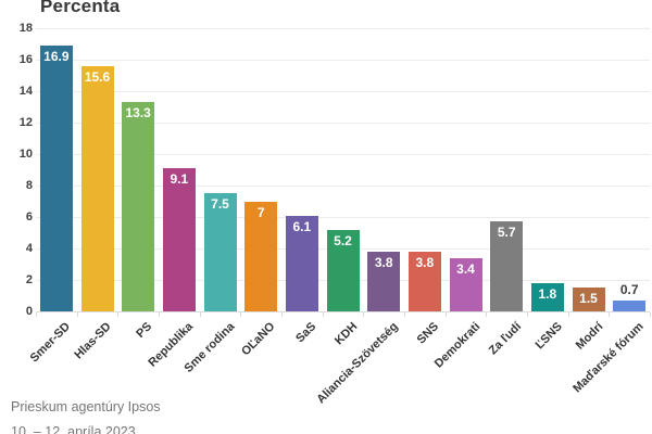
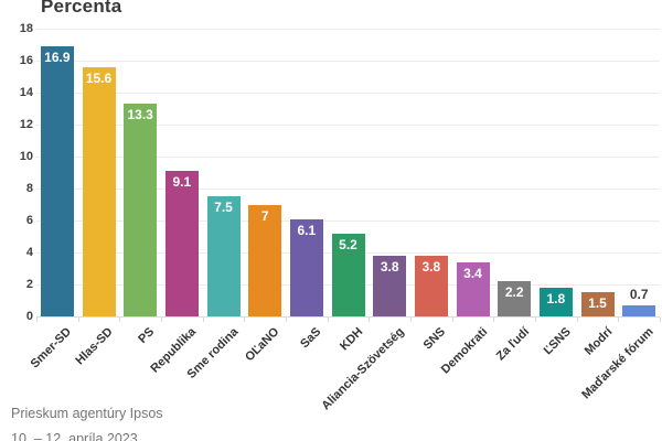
Za ľudí: 5.7 -> 2.2
